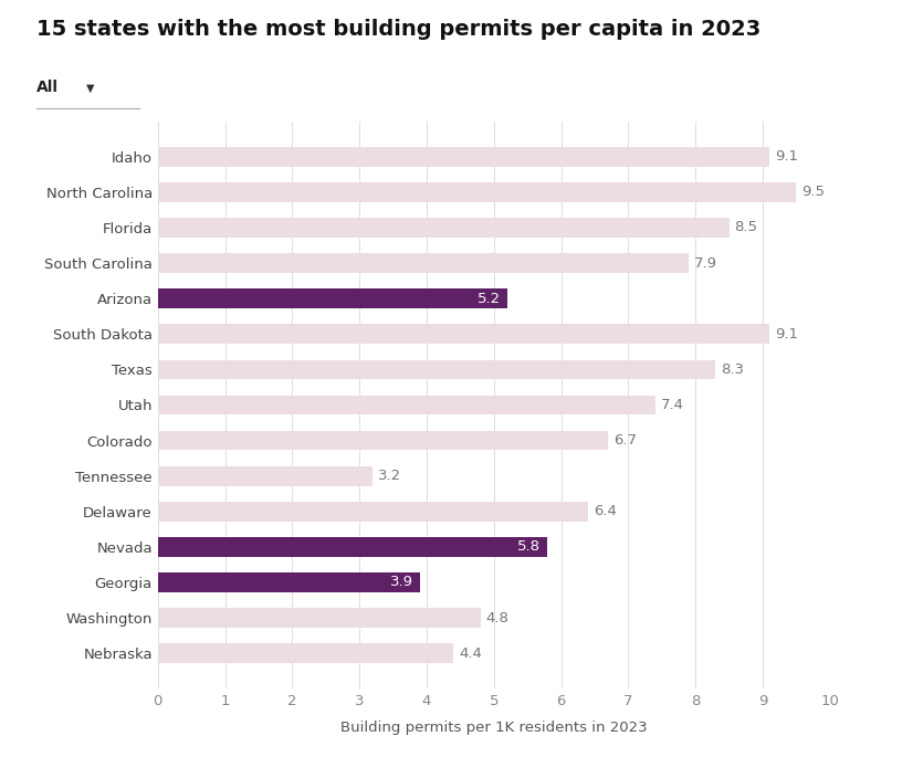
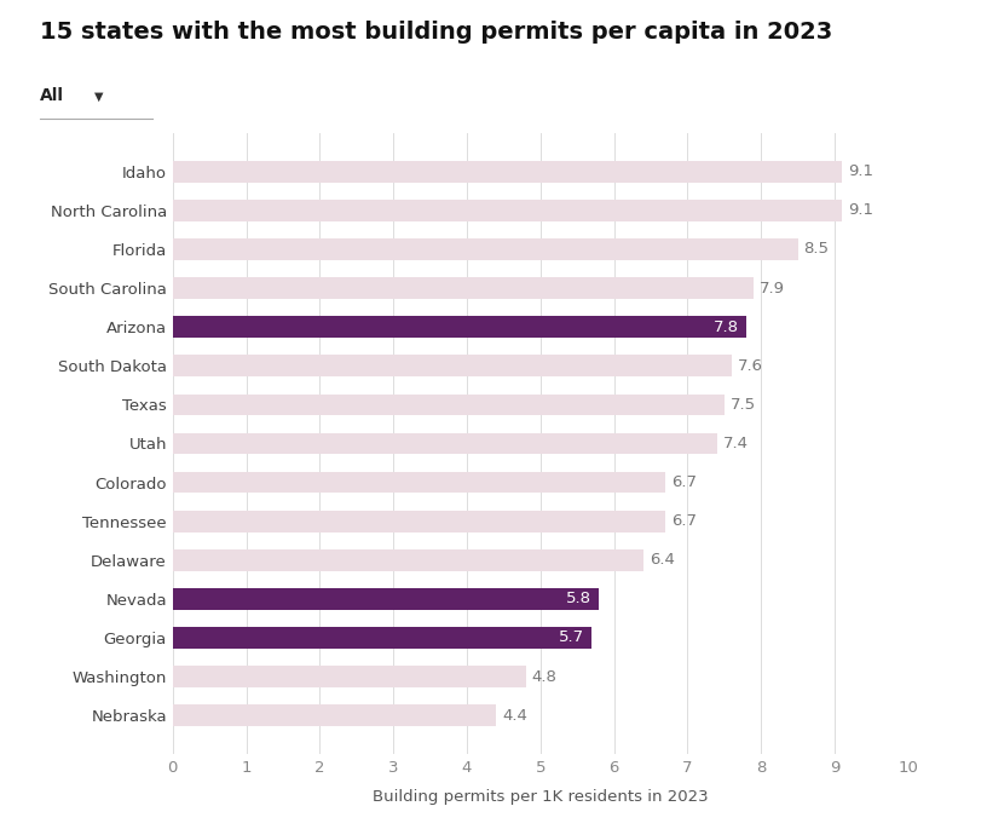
North Carolina: 9.5 -> 9.1
Arizona: 5.2 -> 7.8
South Dakota: 9.1 -> 7.6
Texas: 8.3 -> 7.5
Tennessee: 3.2 -> 6.7
Georgia: 3.9 -> 5.7
